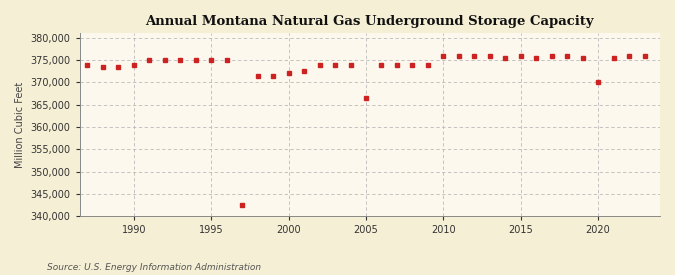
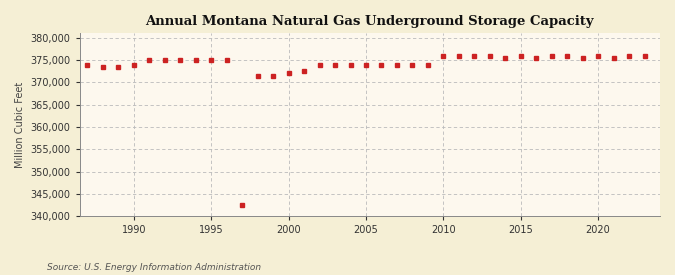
2005: 366,500 -> 374,000
2020: 370,000 -> 376,000
